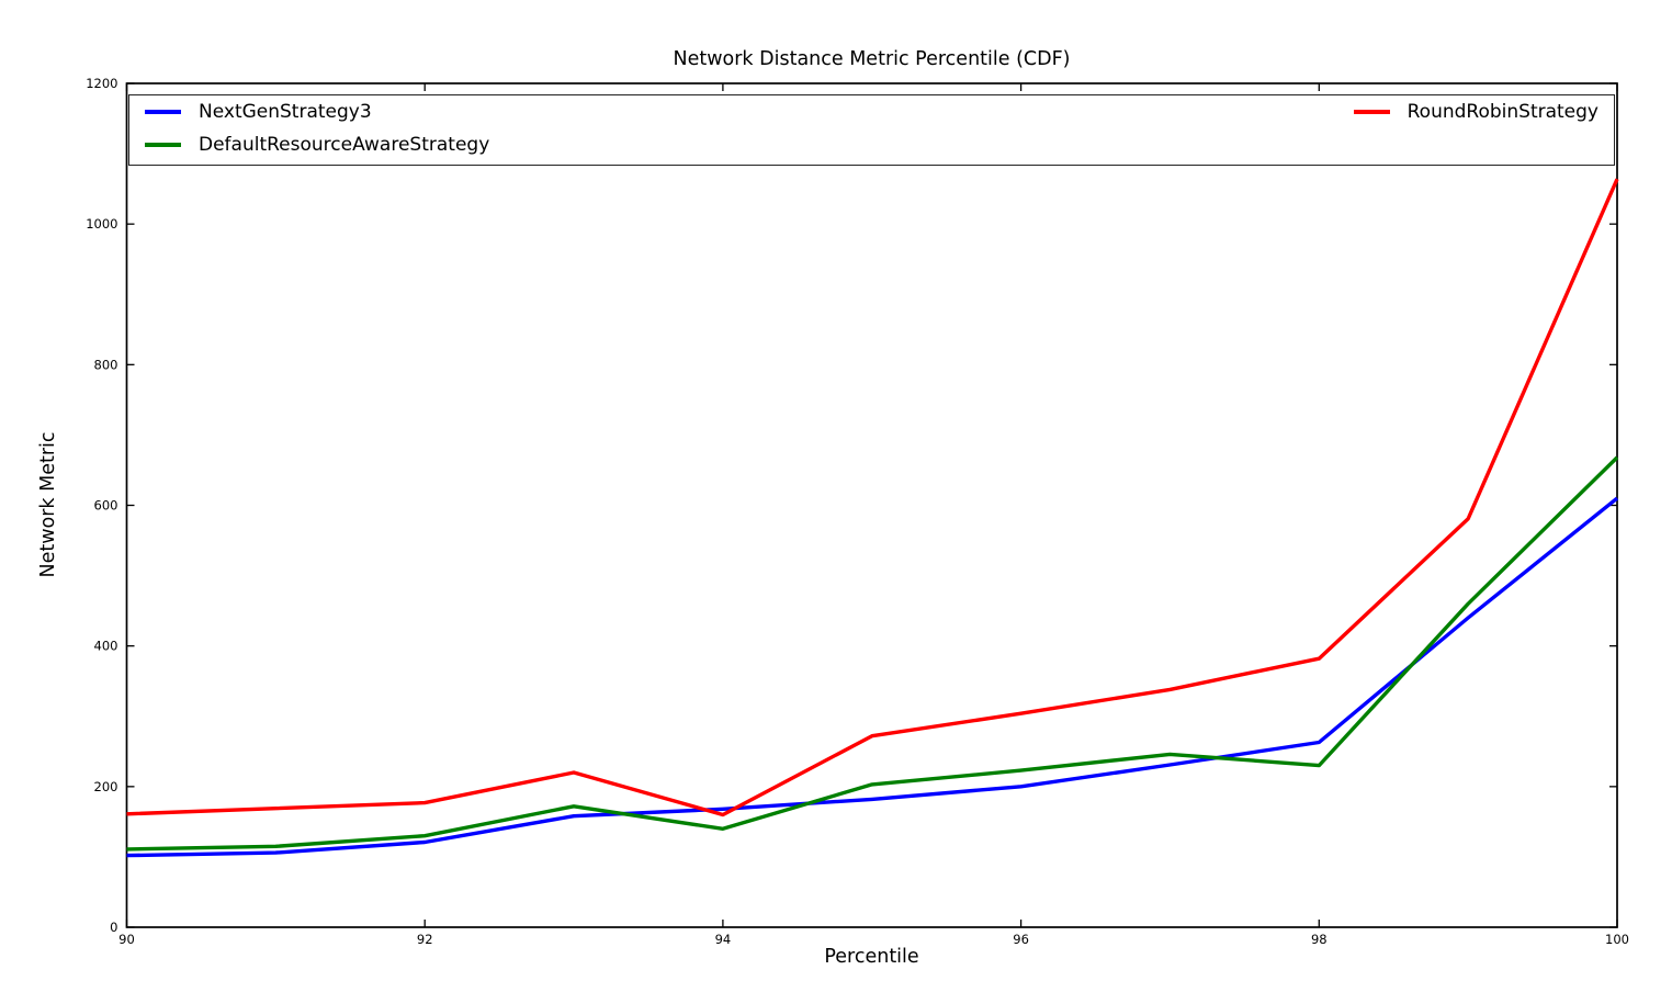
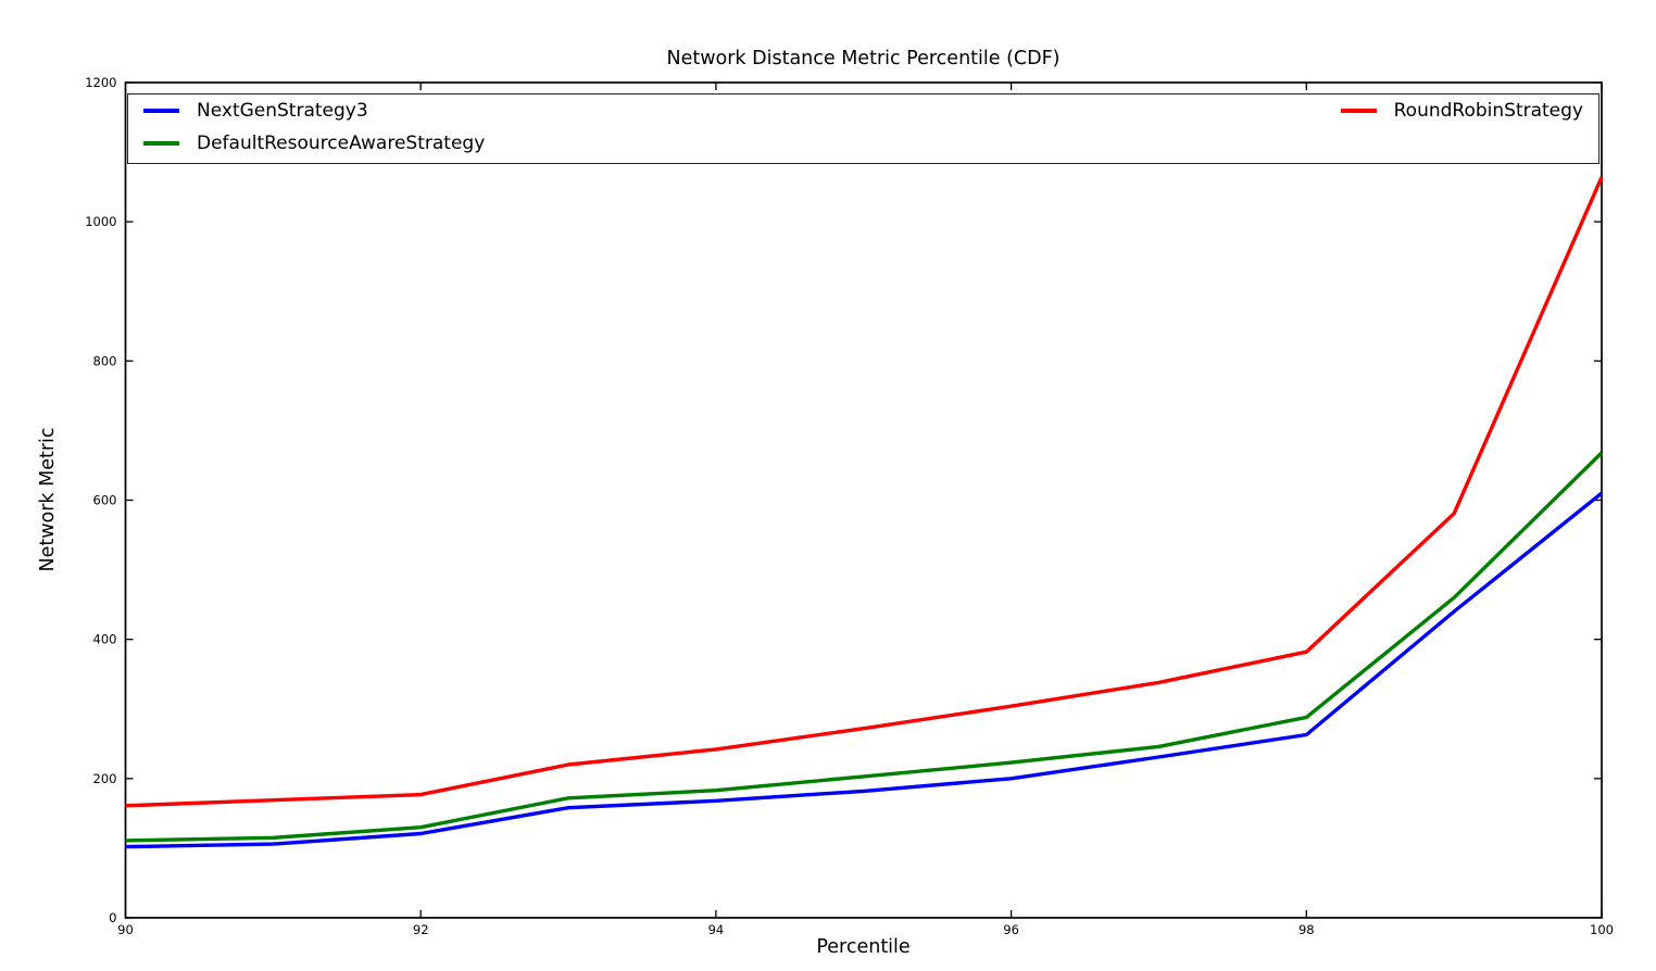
DefaultResourceAwareStrategy/94: 140 -> 180
RoundRobinStrategy/94: 160 -> 240
DefaultResourceAwareStrategy/98: 230 -> 290
